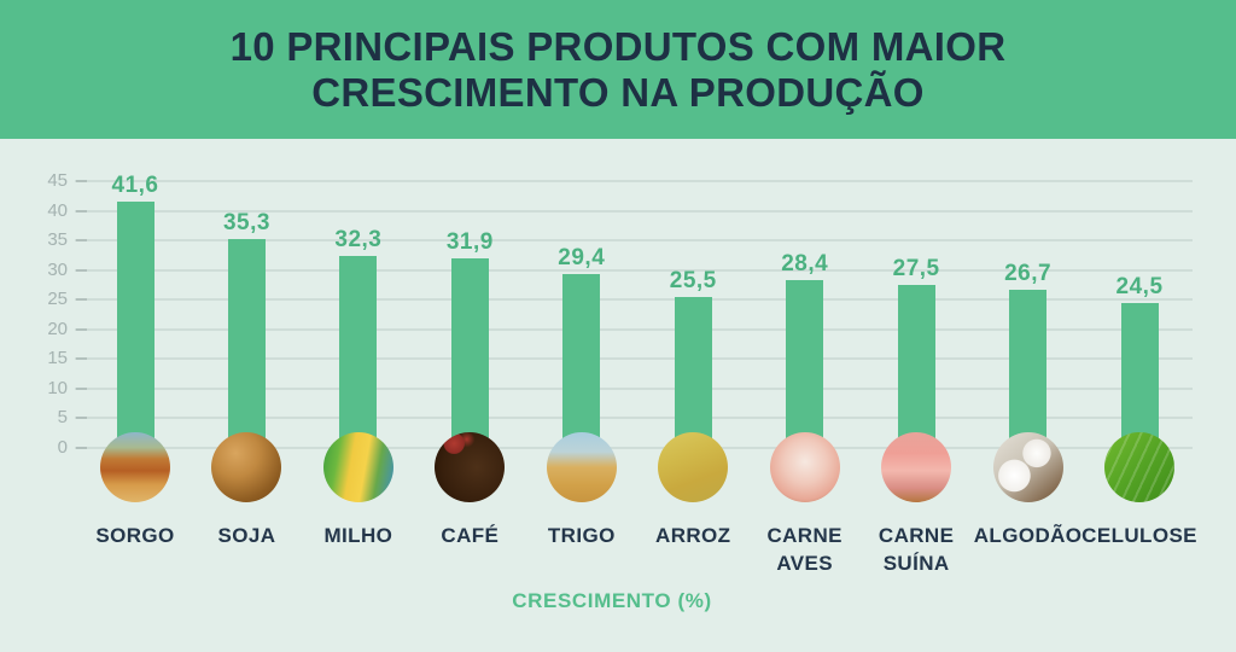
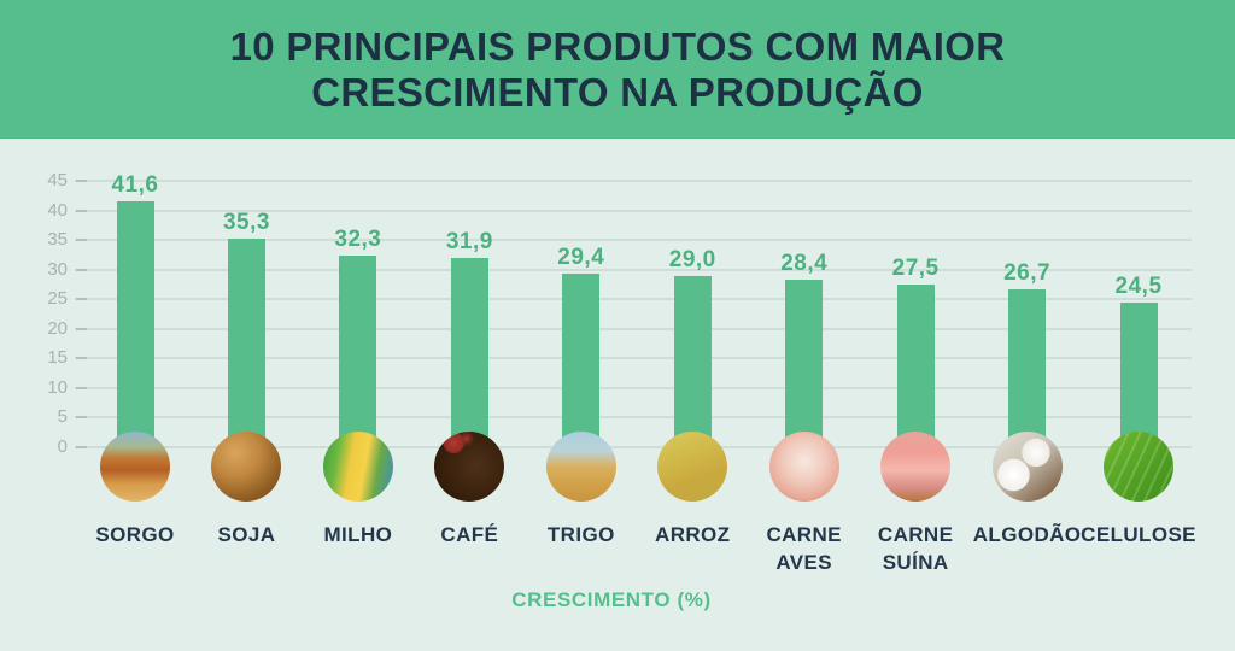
ARROZ: 25,5 -> 29,0
